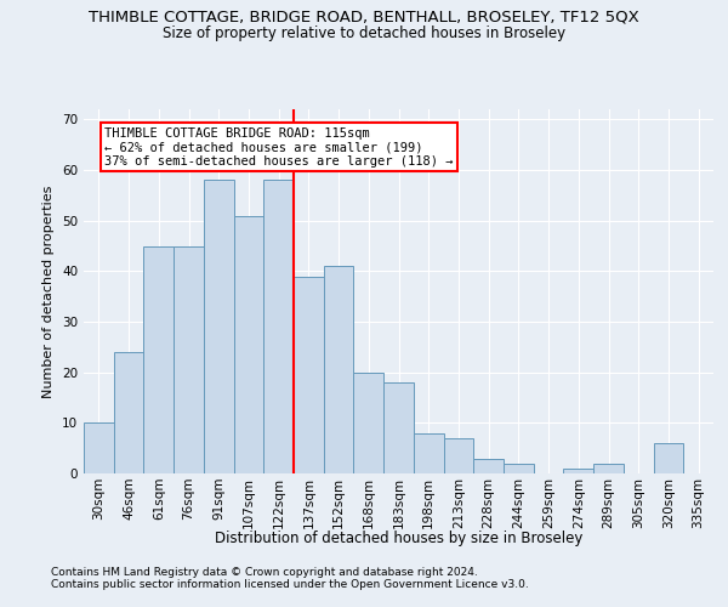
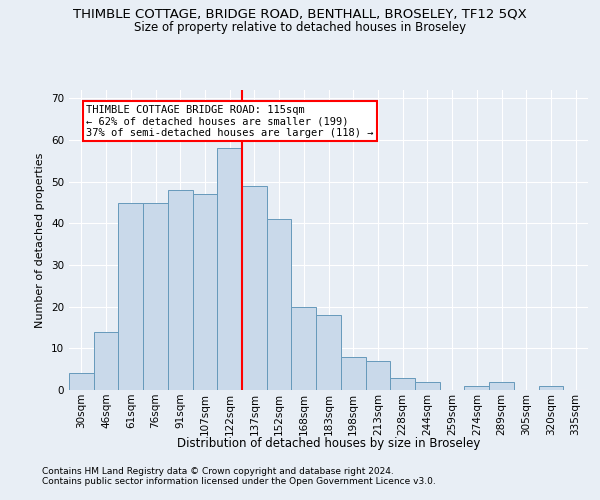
30sqm: 10 -> 4
46sqm: 24 -> 14
91sqm: 58 -> 48
107sqm: 51 -> 47
137sqm: 39 -> 49
320sqm: 6 -> 1
